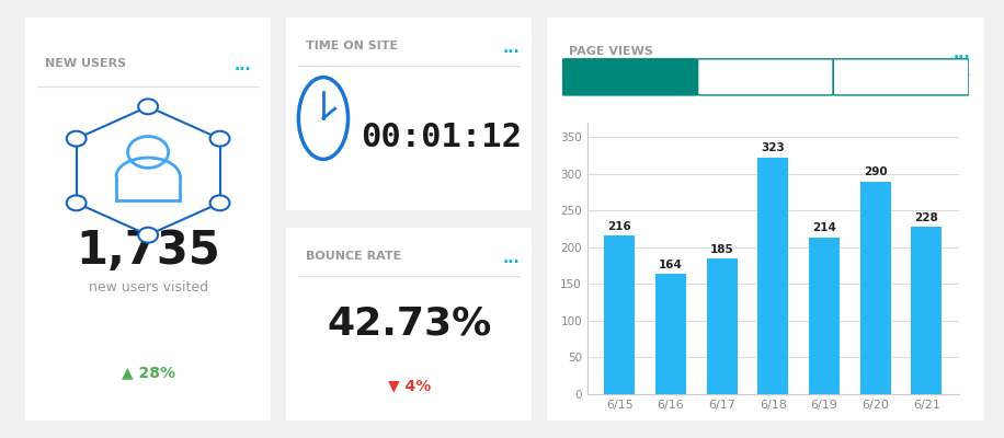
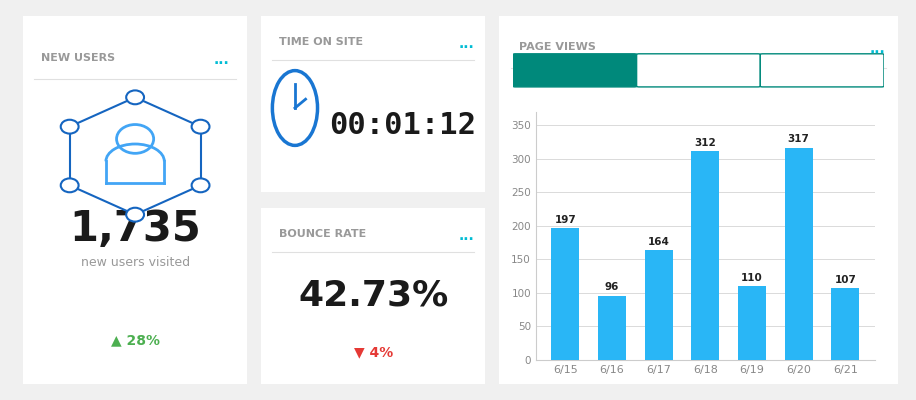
6/15: 216 -> 197
6/16: 164 -> 96
6/17: 185 -> 164
6/18: 323 -> 312
6/19: 214 -> 110
6/20: 290 -> 317
6/21: 228 -> 107
